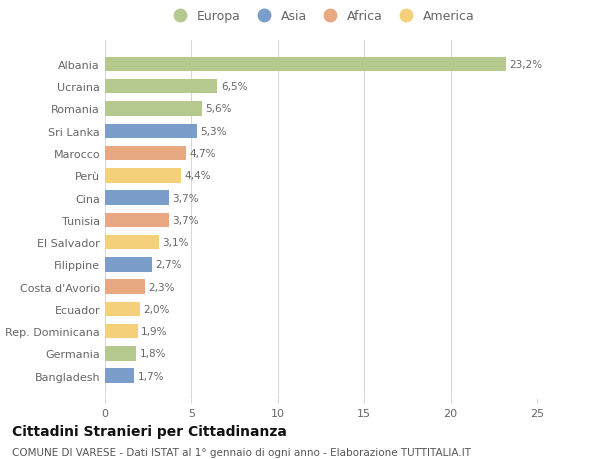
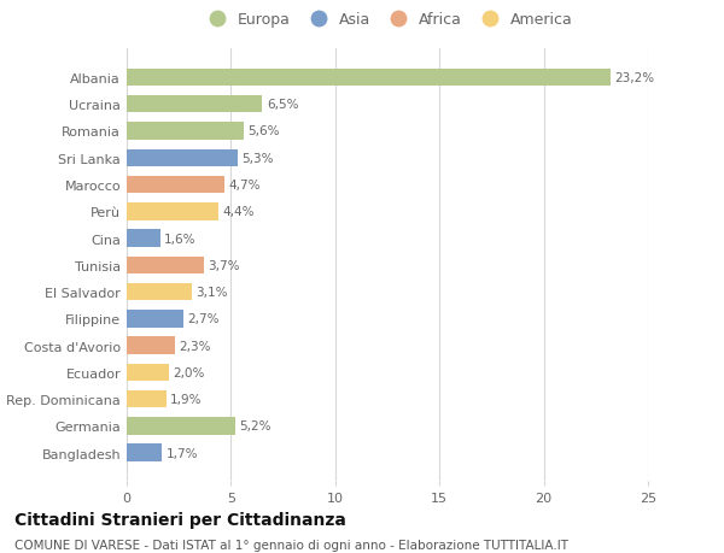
Cina: 3,7% -> 1,6%
Germania: 1,8% -> 5,2%
